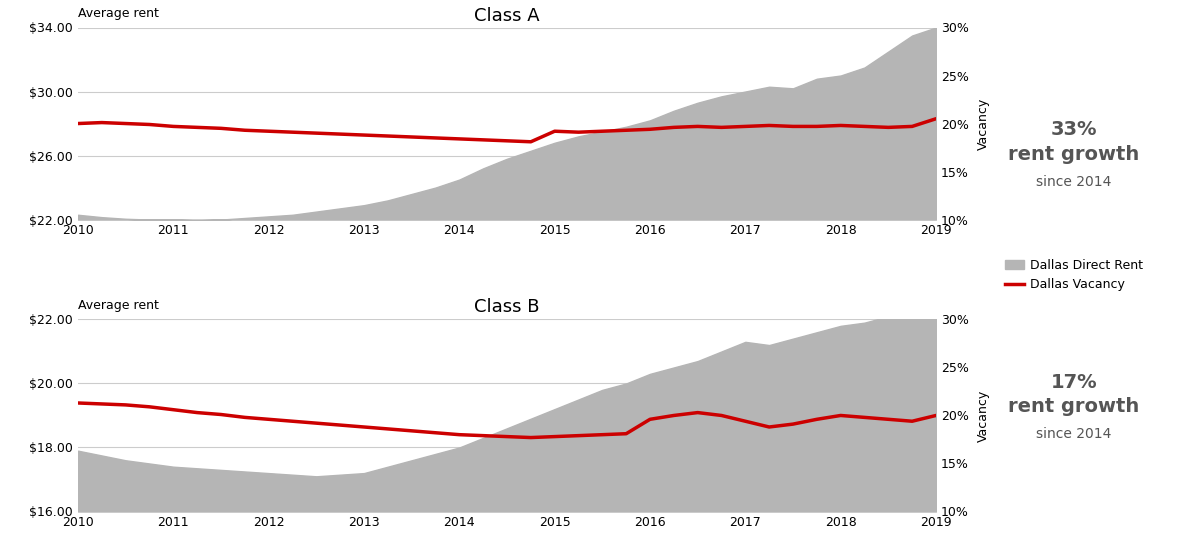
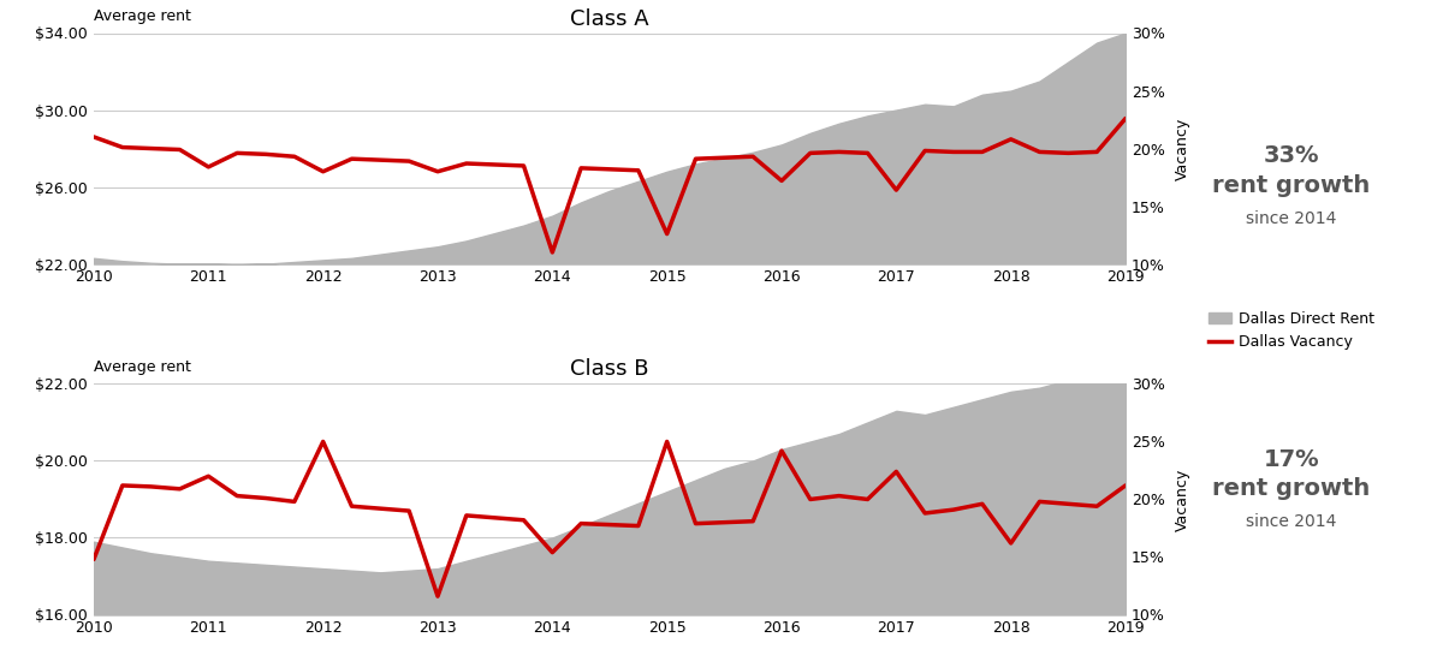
Class A/Dallas Vacancy/2010: 20.0% -> 21.0%
Class A/Dallas Vacancy/2011: 19.7% -> 18.4%
Class A/Dallas Vacancy/2012: 19.2% -> 18.0%
Class A/Dallas Vacancy/2013: 18.8% -> 18.0%
Class A/Dallas Vacancy/2014: 18.4% -> 11.0%
Class A/Dallas Vacancy/2015: 19.2% -> 12.6%
Class A/Dallas Vacancy/2016: 19.4% -> 17.2%
Class A/Dallas Vacancy/2017: 19.7% -> 16.4%
Class A/Dallas Vacancy/2018: 19.8% -> 20.8%
Class A/Dallas Vacancy/2019: 20.5% -> 22.6%
Class B/Dallas Vacancy/2010: 21.3% -> 14.8%
Class B/Dallas Vacancy/2011: 20.6% -> 22.0%
Class B/Dallas Vacancy/2012: 19.6% -> 25.0%
Class B/Dallas Vacancy/2013: 18.8% -> 11.6%
Class B/Dallas Vacancy/2014: 18.0% -> 15.4%
Class B/Dallas Vacancy/2015: 17.8% -> 25.0%
Class B/Dallas Vacancy/2016: 19.6% -> 24.2%
Class B/Dallas Vacancy/2017: 19.4% -> 22.4%
Class B/Dallas Vacancy/2018: 20.0% -> 16.2%
Class B/Dallas Vacancy/2019: 20.0% -> 21.2%
